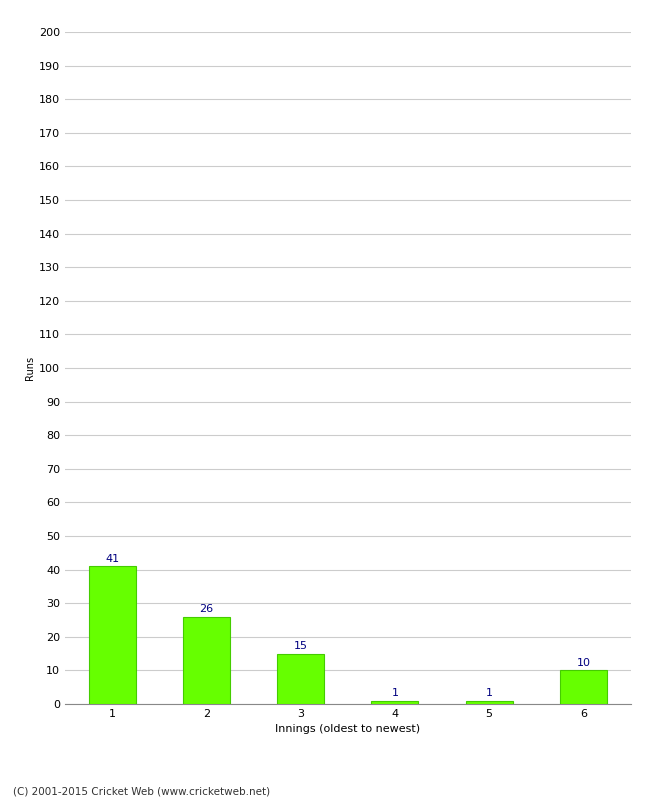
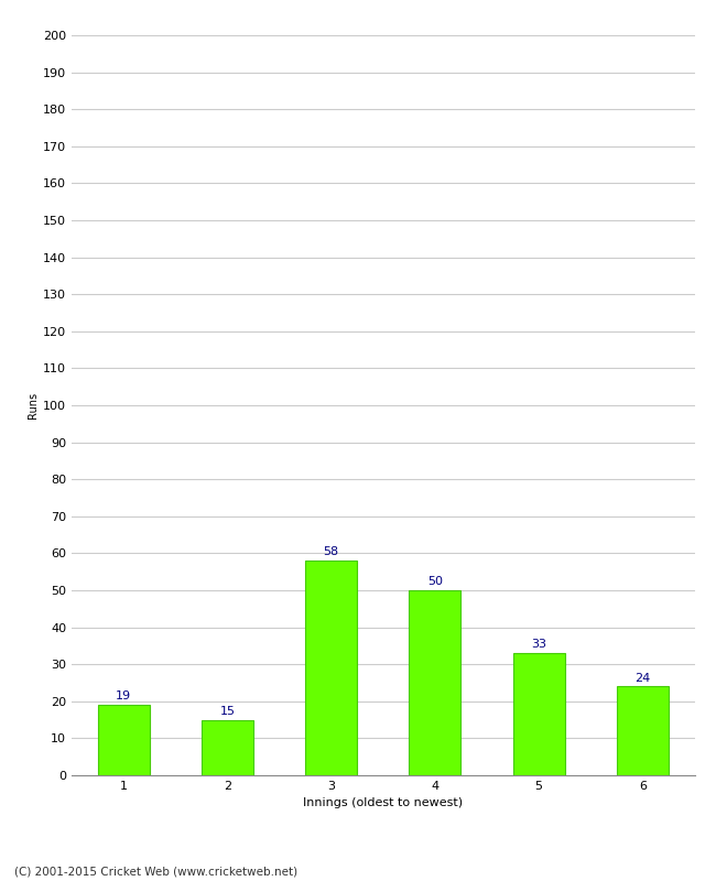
1: 41 -> 19
2: 26 -> 15
3: 15 -> 58
4: 1 -> 50
5: 1 -> 33
6: 10 -> 24
